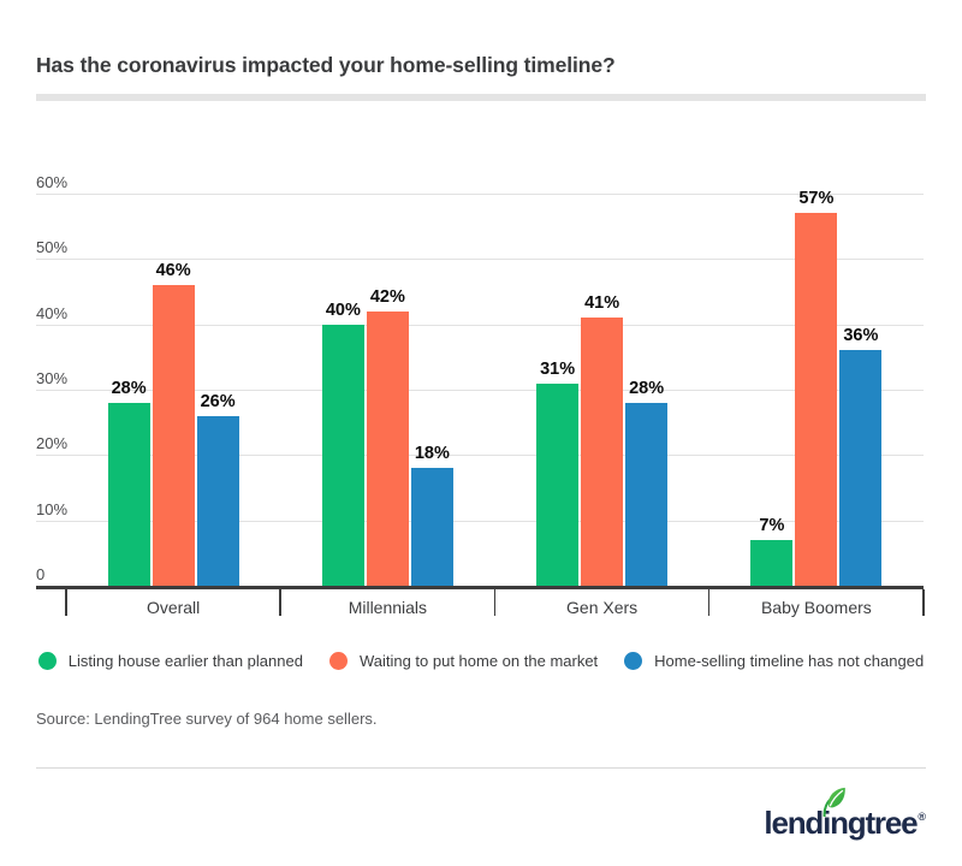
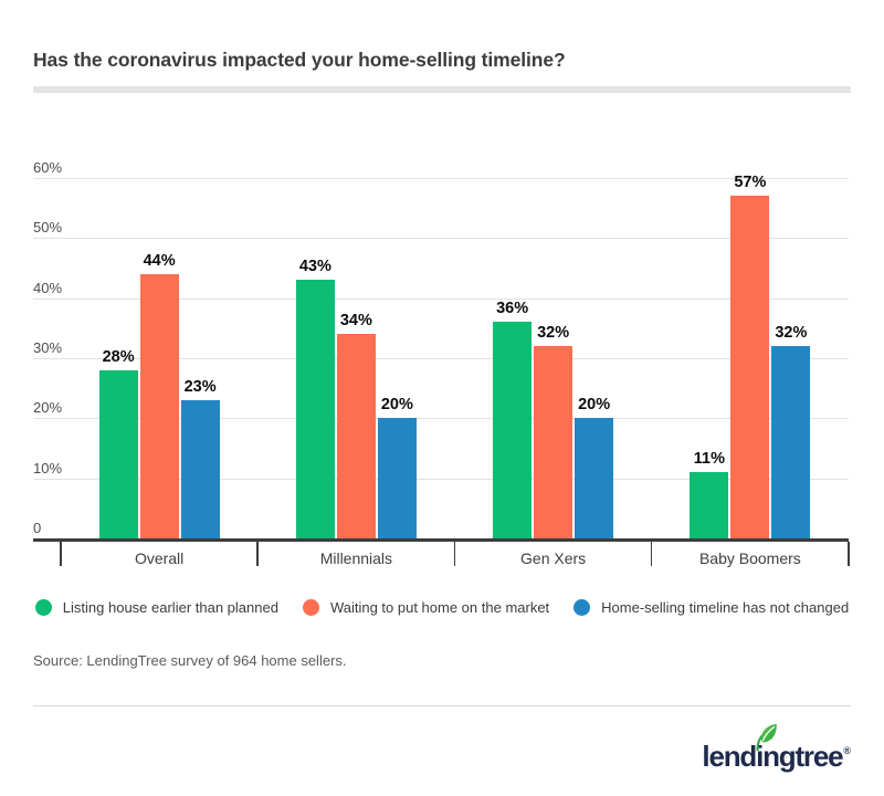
Waiting to put home on the market/Overall: 46% -> 44%
Home-selling timeline has not changed/Overall: 26% -> 23%
Listing house earlier than planned/Millennials: 40% -> 43%
Waiting to put home on the market/Millennials: 42% -> 34%
Home-selling timeline has not changed/Millennials: 18% -> 20%
Listing house earlier than planned/Gen Xers: 31% -> 36%
Waiting to put home on the market/Gen Xers: 41% -> 32%
Home-selling timeline has not changed/Gen Xers: 28% -> 20%
Listing house earlier than planned/Baby Boomers: 7% -> 11%
Home-selling timeline has not changed/Baby Boomers: 36% -> 32%
